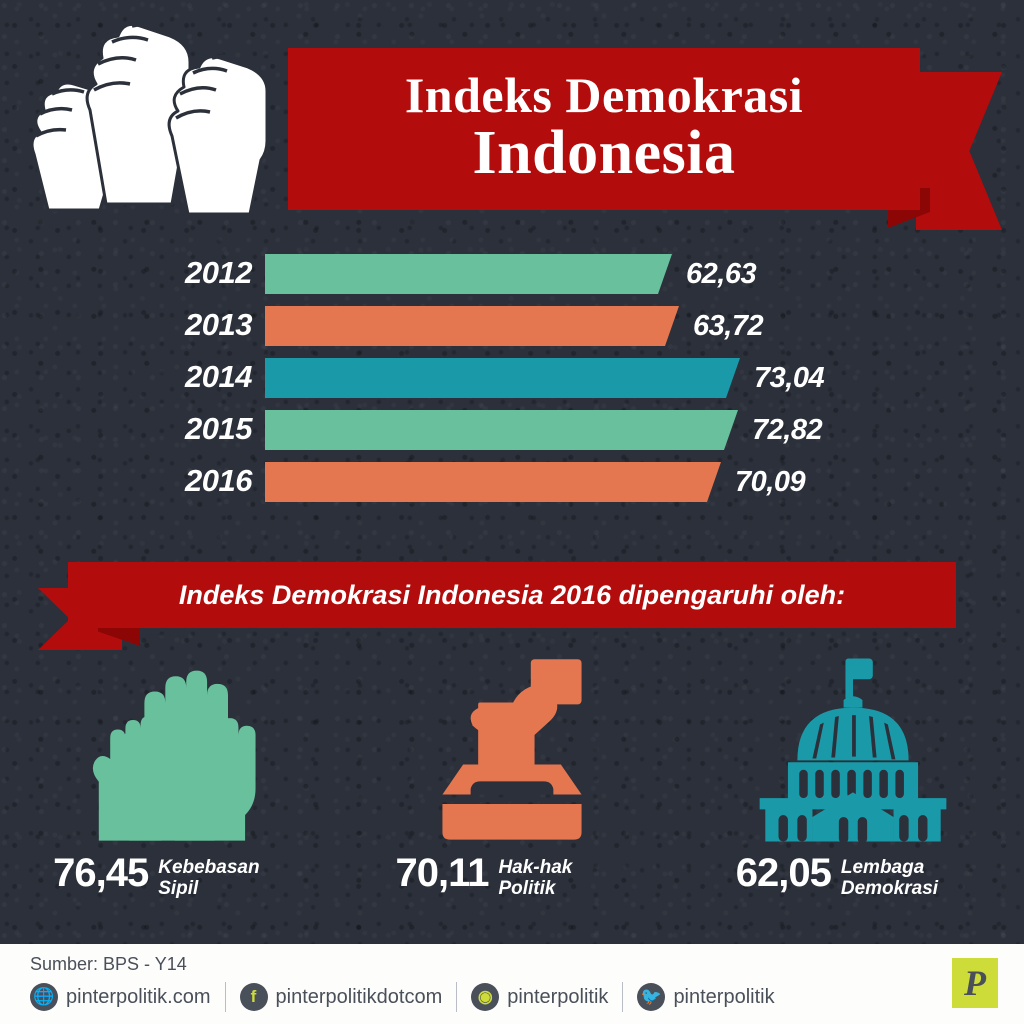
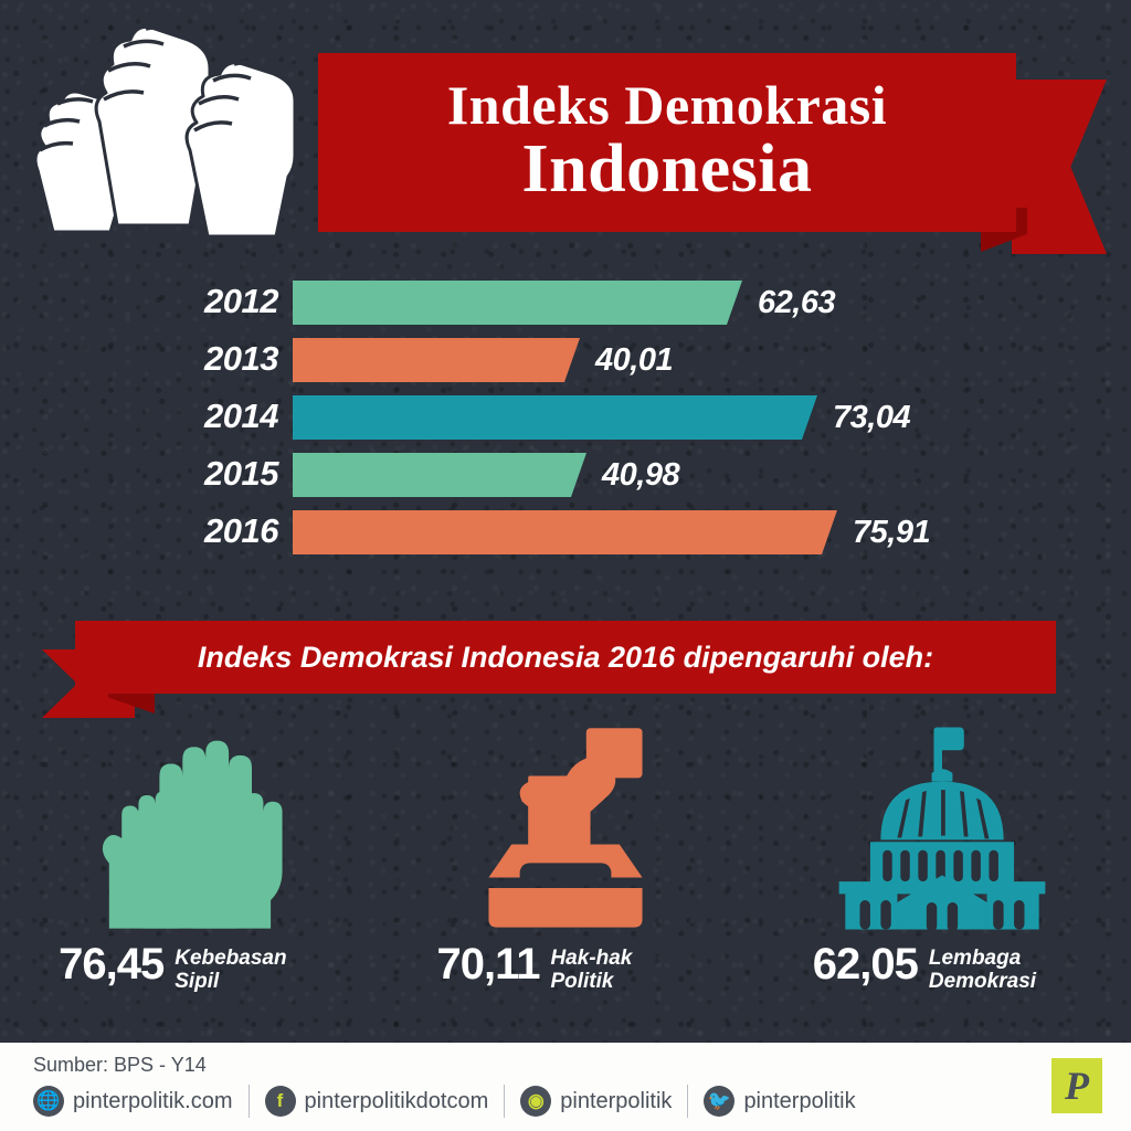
2013: 63,72 -> 40,01
2015: 72,82 -> 40,98
2016: 70,09 -> 75,91
